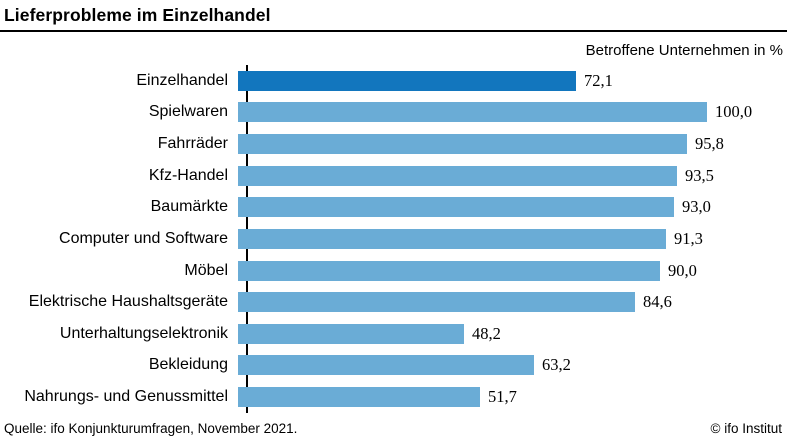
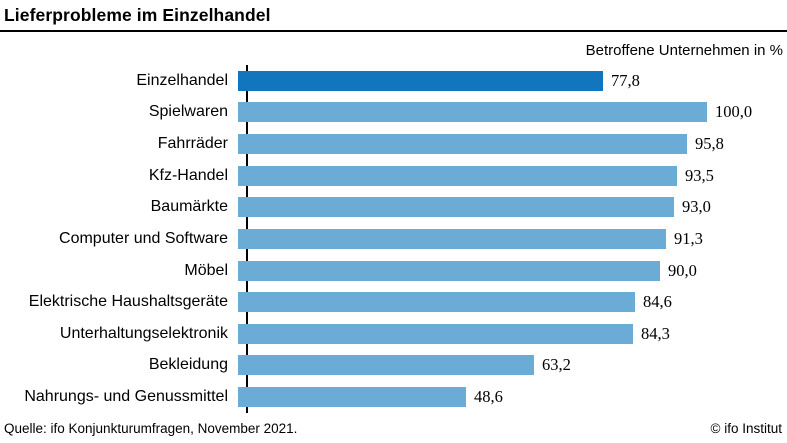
Einzelhandel: 72,1 -> 77,8
Unterhaltungselektronik: 48,2 -> 84,3
Nahrungs- und Genussmittel: 51,7 -> 48,6
